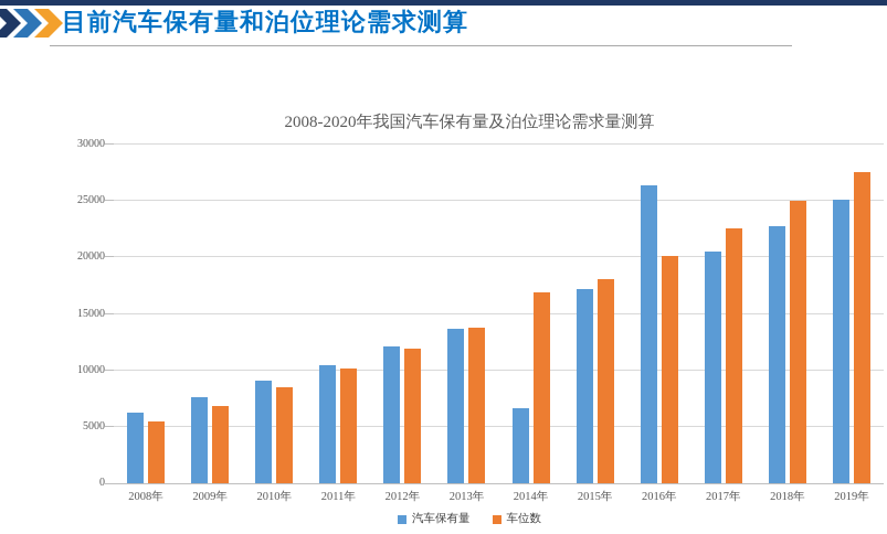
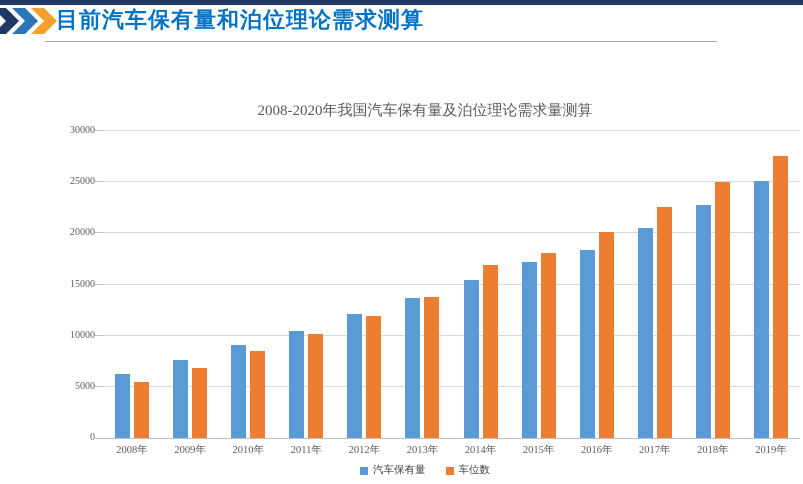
汽车保有量/2014年: 6600 -> 15400
汽车保有量/2016年: 26400 -> 18400
